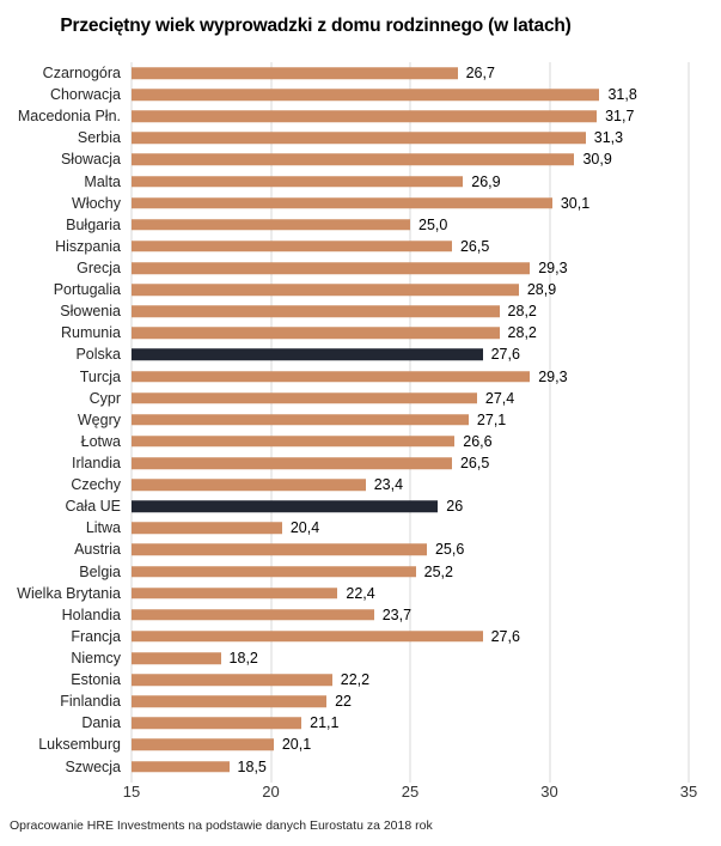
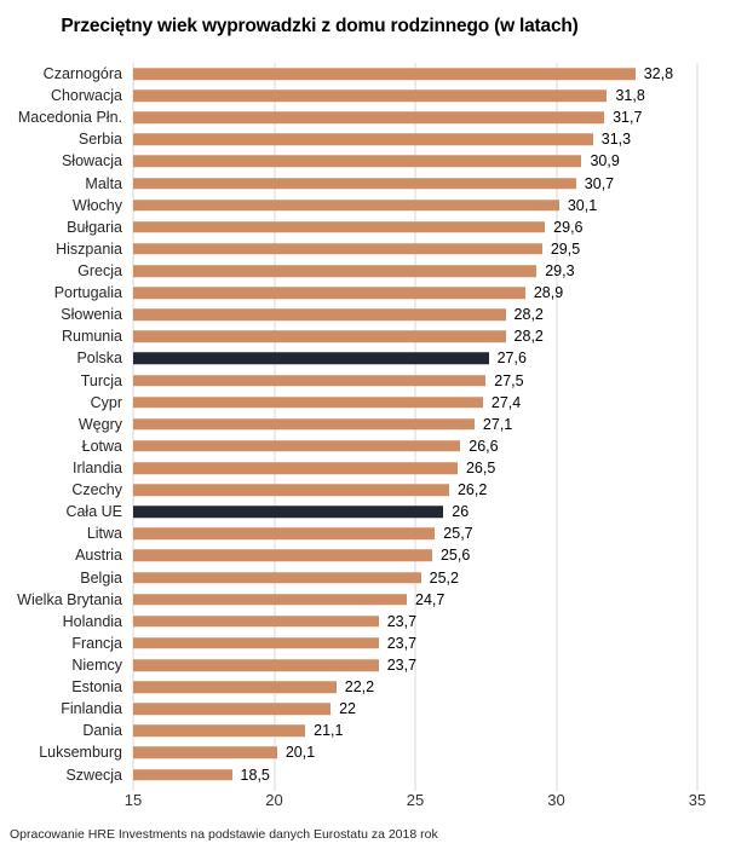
Czarnogóra: 26,7 -> 32,8
Malta: 26,9 -> 30,7
Bułgaria: 25,0 -> 29,6
Hiszpania: 26,5 -> 29,5
Turcja: 29,3 -> 27,5
Czechy: 23,4 -> 26,2
Litwa: 20,4 -> 25,7
Wielka Brytania: 22,4 -> 24,7
Francja: 27,6 -> 23,7
Niemcy: 18,2 -> 23,7
